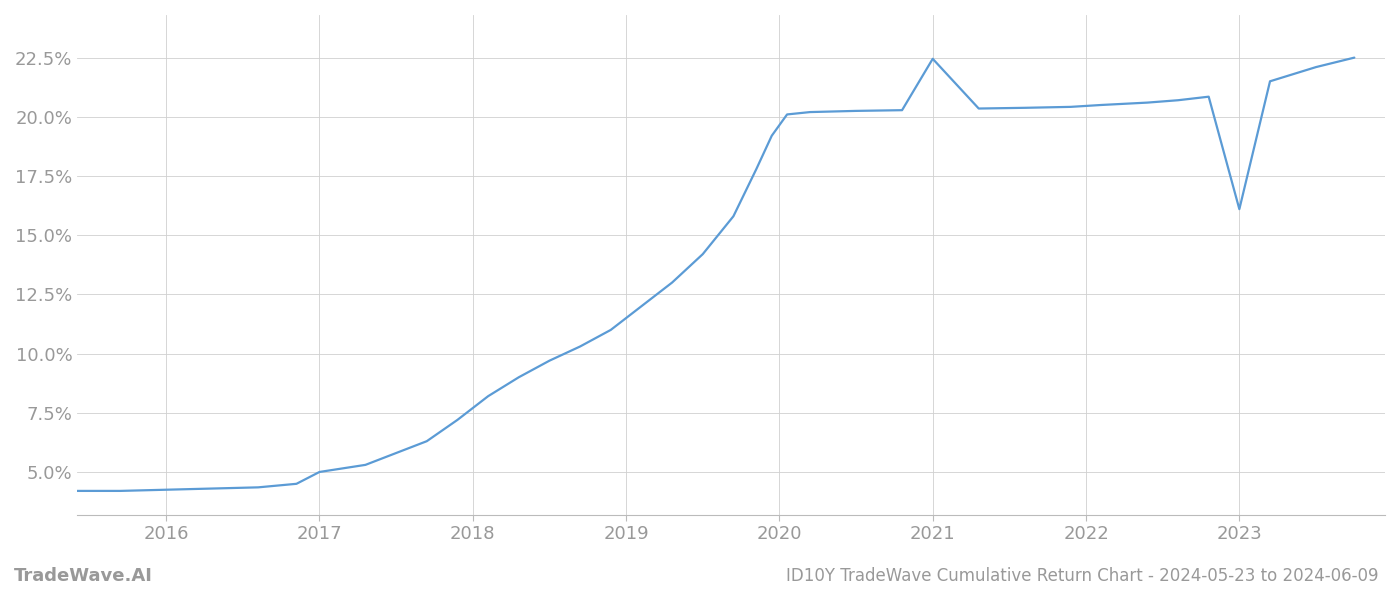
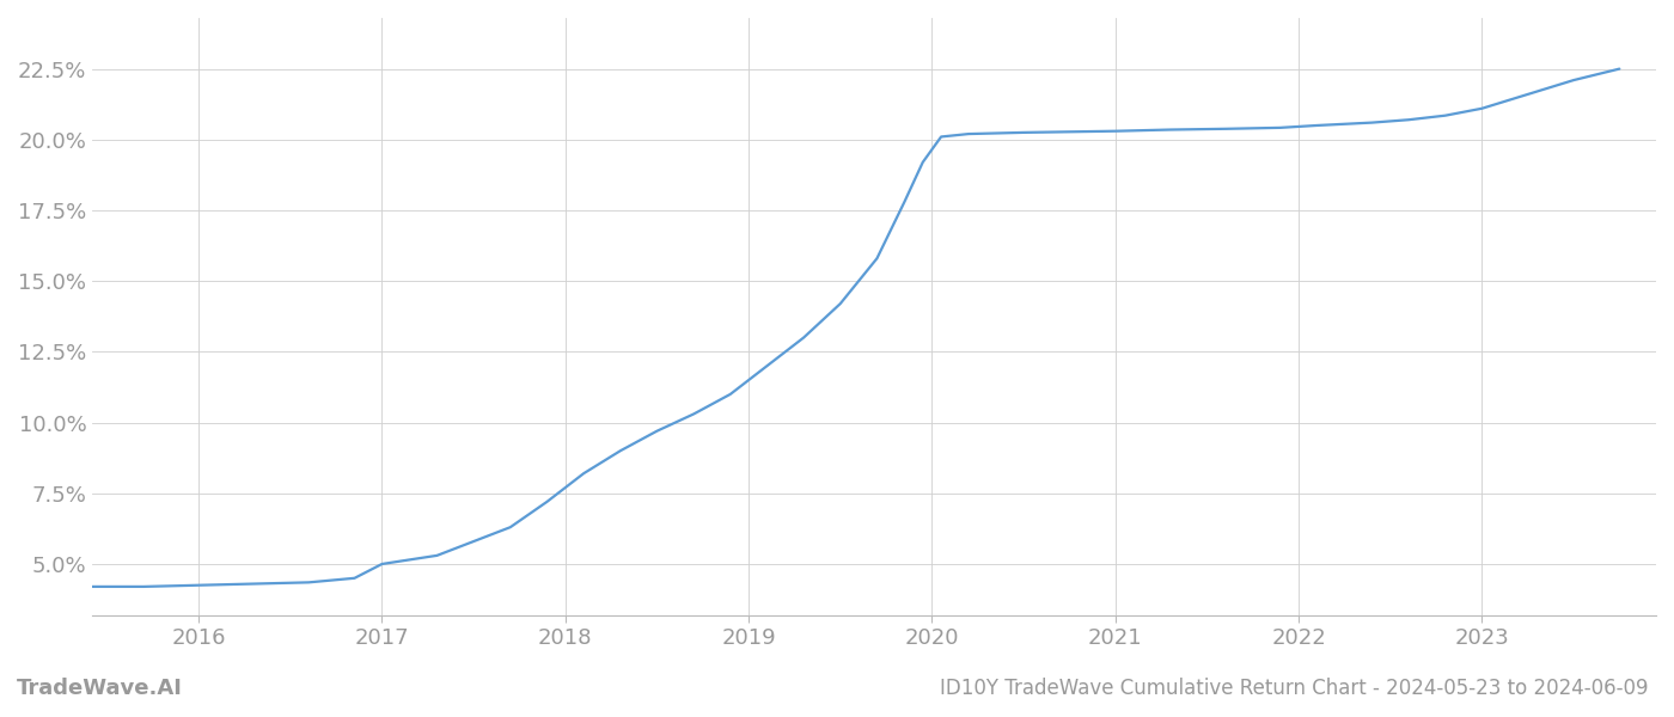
2021: 22.45% -> 20.30%
2023: 16.10% -> 21.10%
